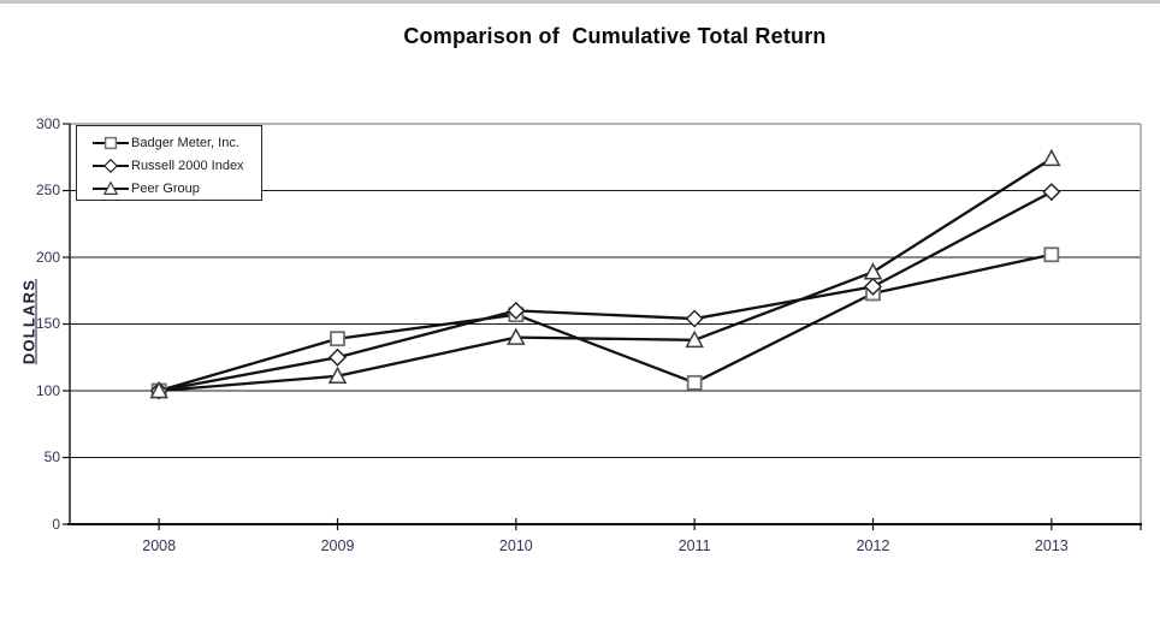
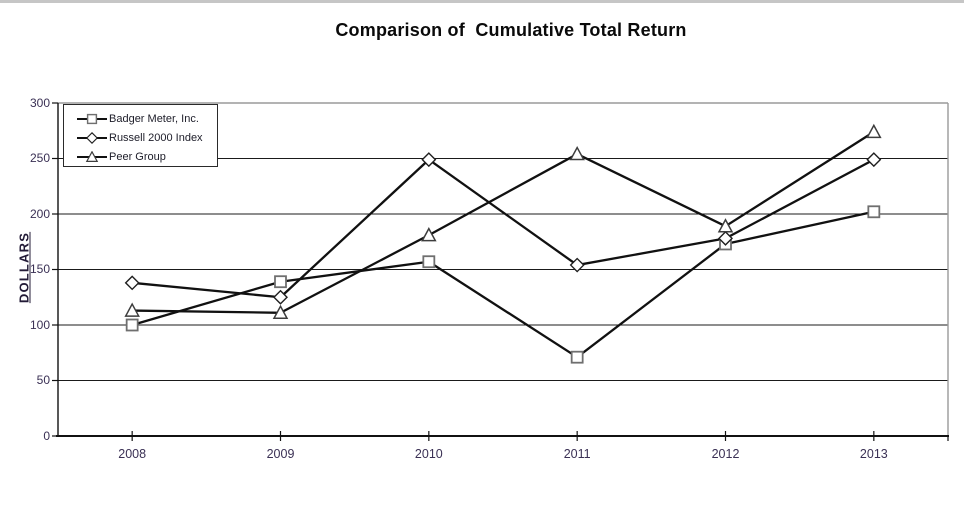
Russell 2000 Index/2008: 100 -> 138
Peer Group/2008: 100 -> 113
Russell 2000 Index/2010: 160 -> 249
Peer Group/2010: 140 -> 181
Badger Meter, Inc./2011: 106 -> 71
Peer Group/2011: 138 -> 254
